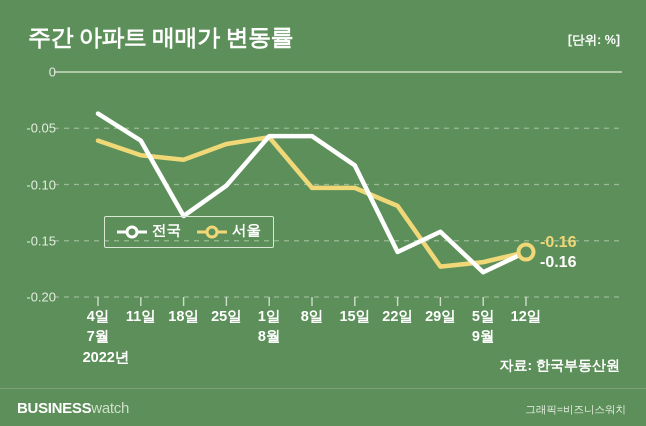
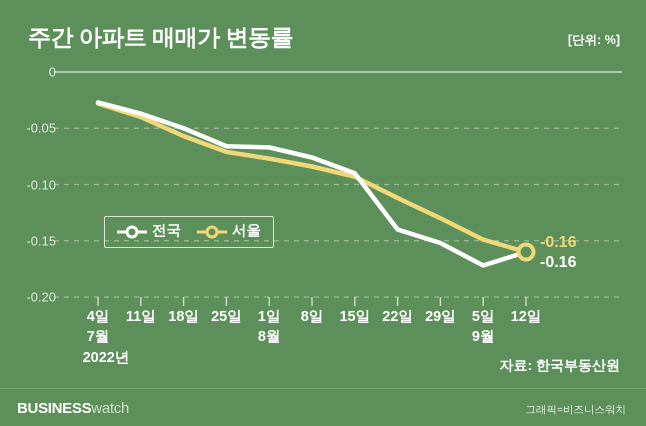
전국/4일: -0.037 -> -0.027
서울/4일: -0.061 -> -0.028
전국/11일: -0.061 -> -0.037
서울/11일: -0.074 -> -0.040
전국/18일: -0.128 -> -0.050
서울/18일: -0.078 -> -0.057
전국/25일: -0.101 -> -0.066
서울/25일: -0.064 -> -0.071
전국/1일: -0.057 -> -0.067
서울/1일: -0.058 -> -0.077
전국/8일: -0.057 -> -0.076
서울/8일: -0.103 -> -0.084
전국/15일: -0.083 -> -0.090
서울/15일: -0.103 -> -0.093
전국/22일: -0.160 -> -0.140
서울/22일: -0.119 -> -0.112
전국/29일: -0.142 -> -0.152
서울/29일: -0.173 -> -0.130
전국/5일: -0.178 -> -0.172
서울/5일: -0.169 -> -0.149
